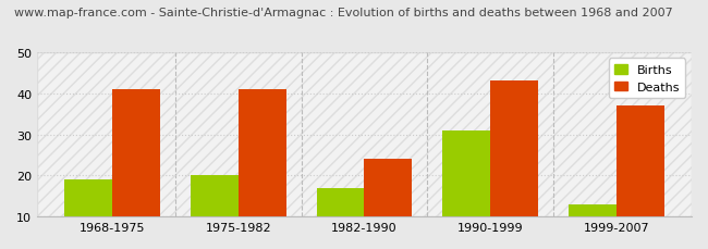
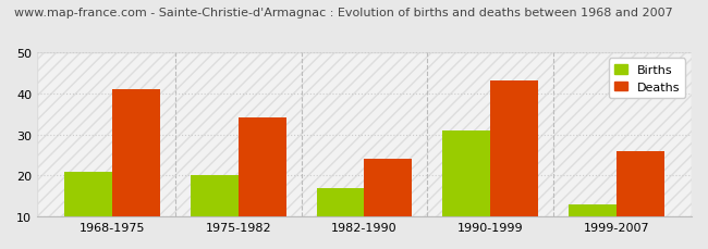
Births/1968-1975: 19 -> 21
Deaths/1975-1982: 41 -> 34
Deaths/1999-2007: 37 -> 26
